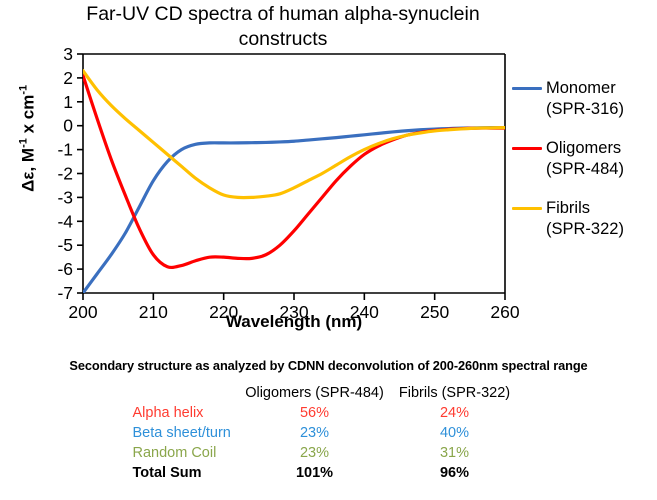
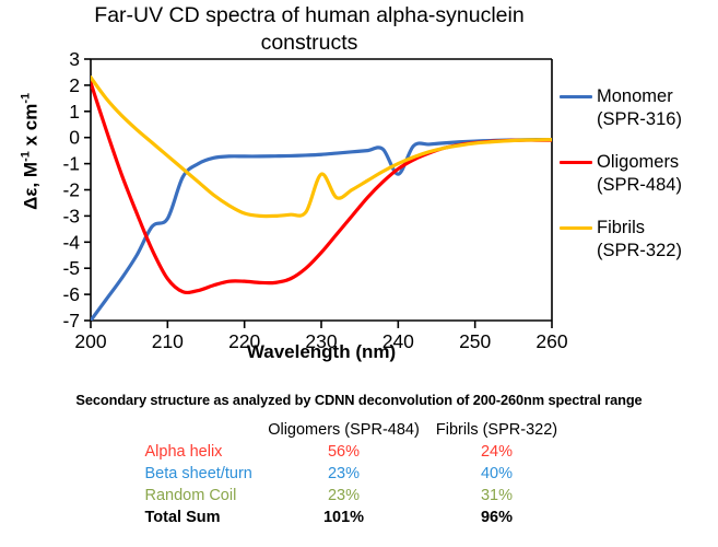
Monomer (SPR-316)/210: -2.3 -> -3.1
Fibrils (SPR-322)/230: -2.6 -> -1.4
Monomer (SPR-316)/240: -0.4 -> -1.4
